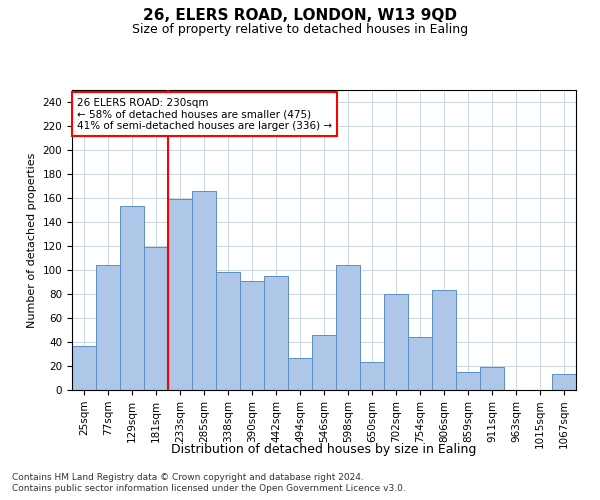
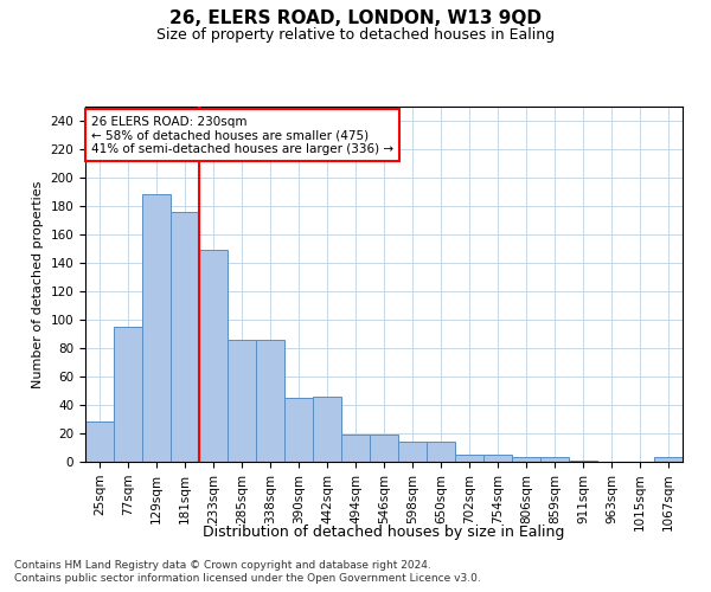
25sqm: 37 -> 28
77sqm: 104 -> 95
129sqm: 153 -> 188
181sqm: 119 -> 176
233sqm: 159 -> 149
285sqm: 166 -> 86
338sqm: 98 -> 86
390sqm: 91 -> 45
442sqm: 95 -> 46
494sqm: 27 -> 19
546sqm: 46 -> 19
598sqm: 104 -> 14
650sqm: 23 -> 14
702sqm: 80 -> 5
754sqm: 44 -> 5
806sqm: 83 -> 3
859sqm: 15 -> 3
911sqm: 19 -> 1
1067sqm: 13 -> 3
